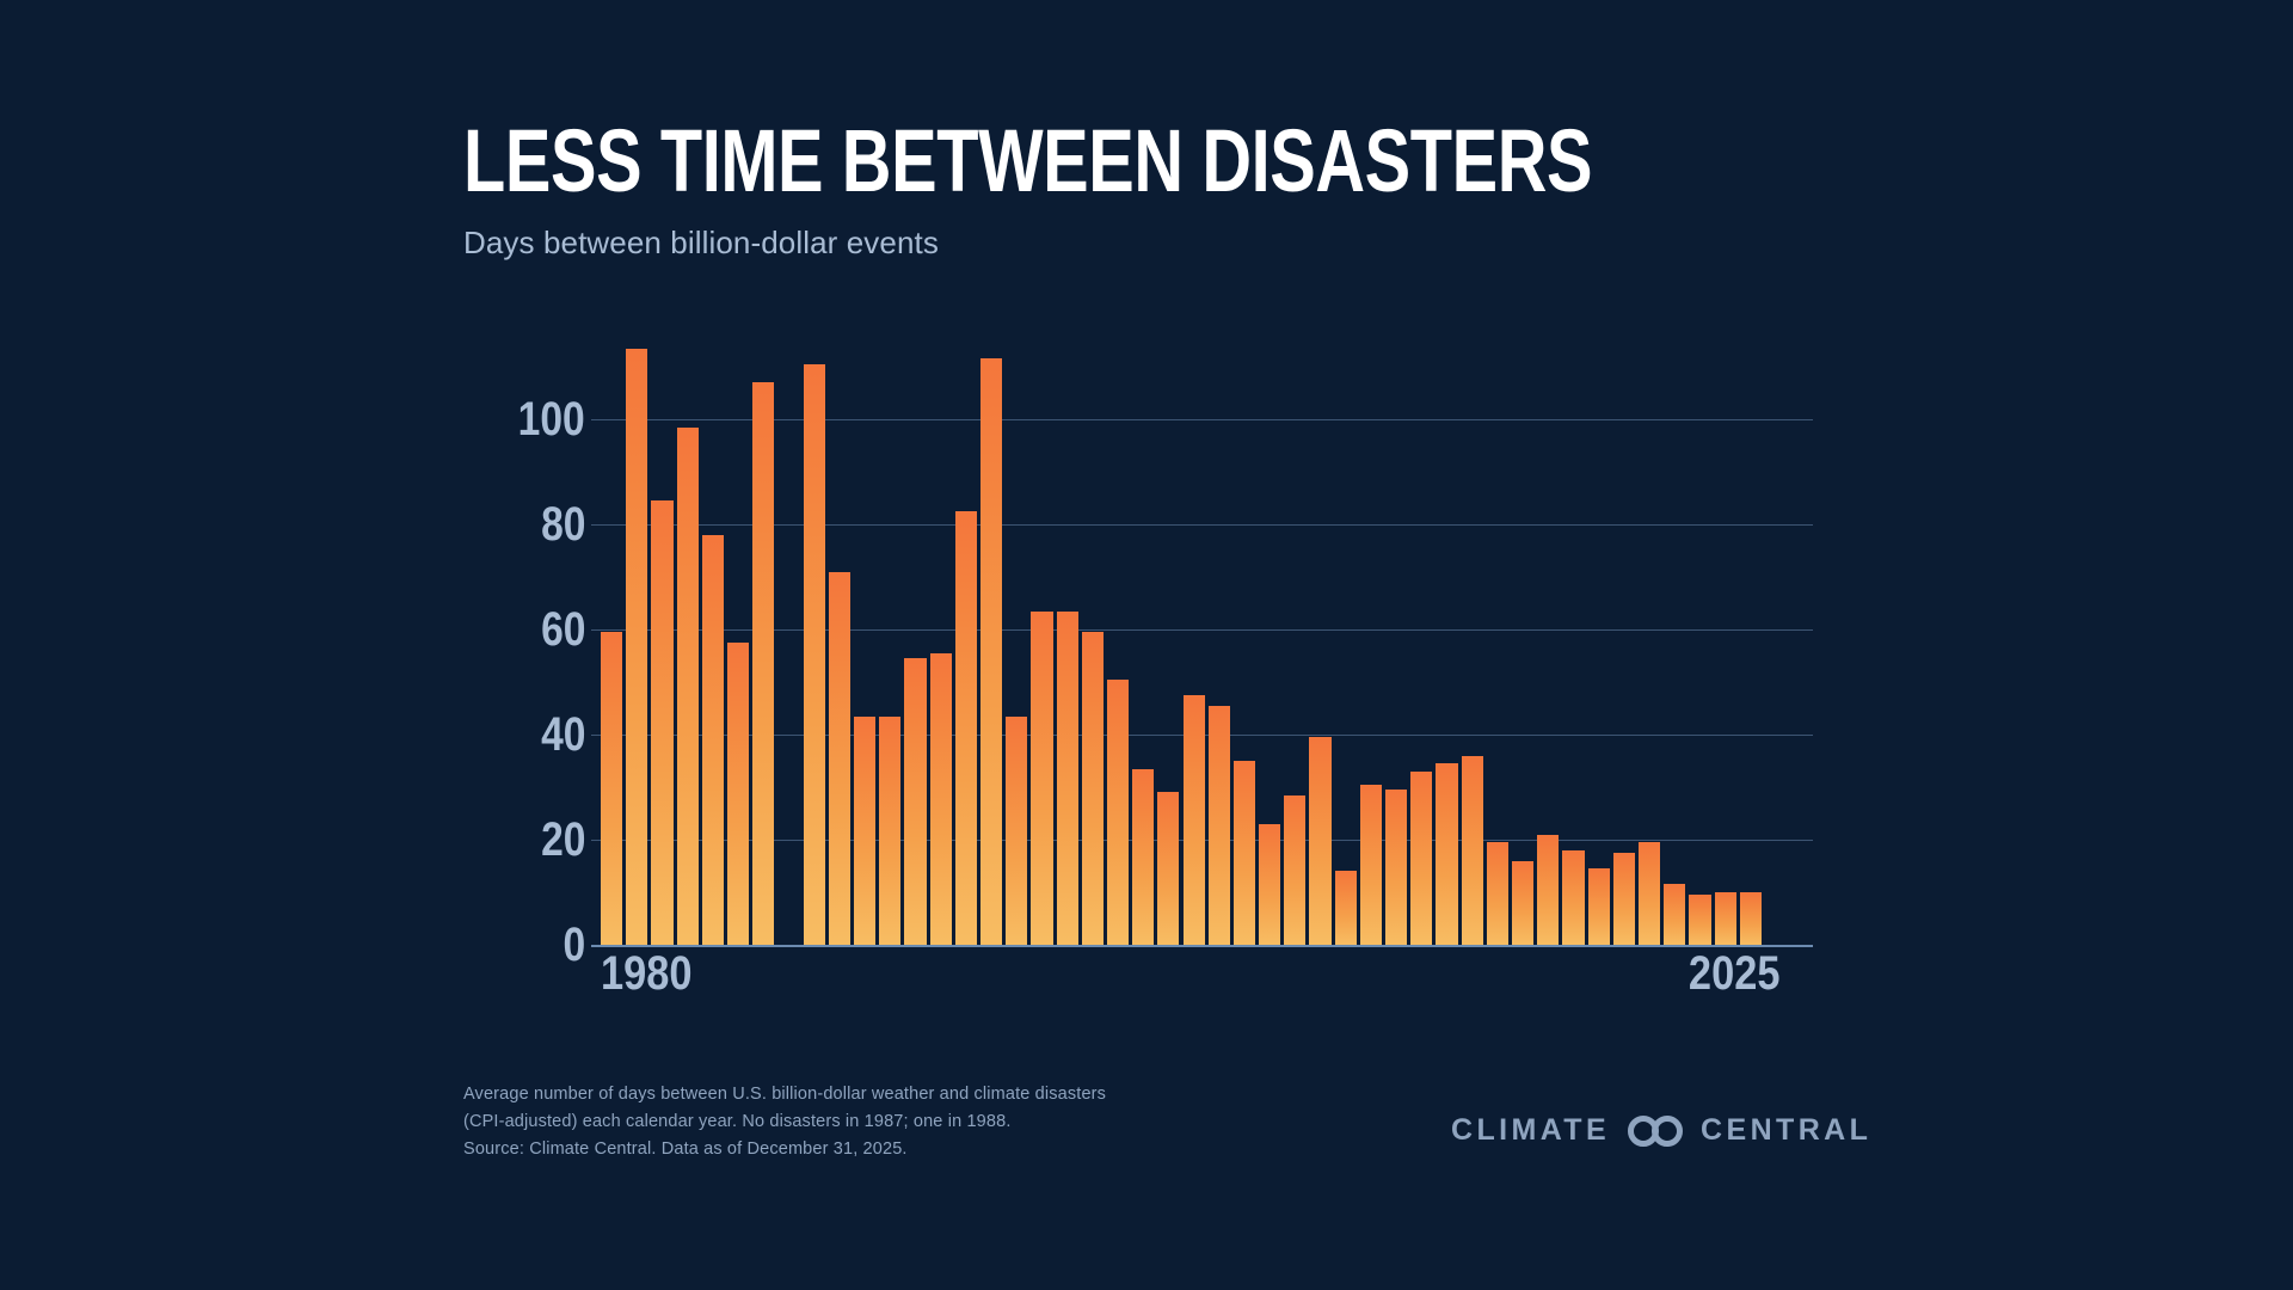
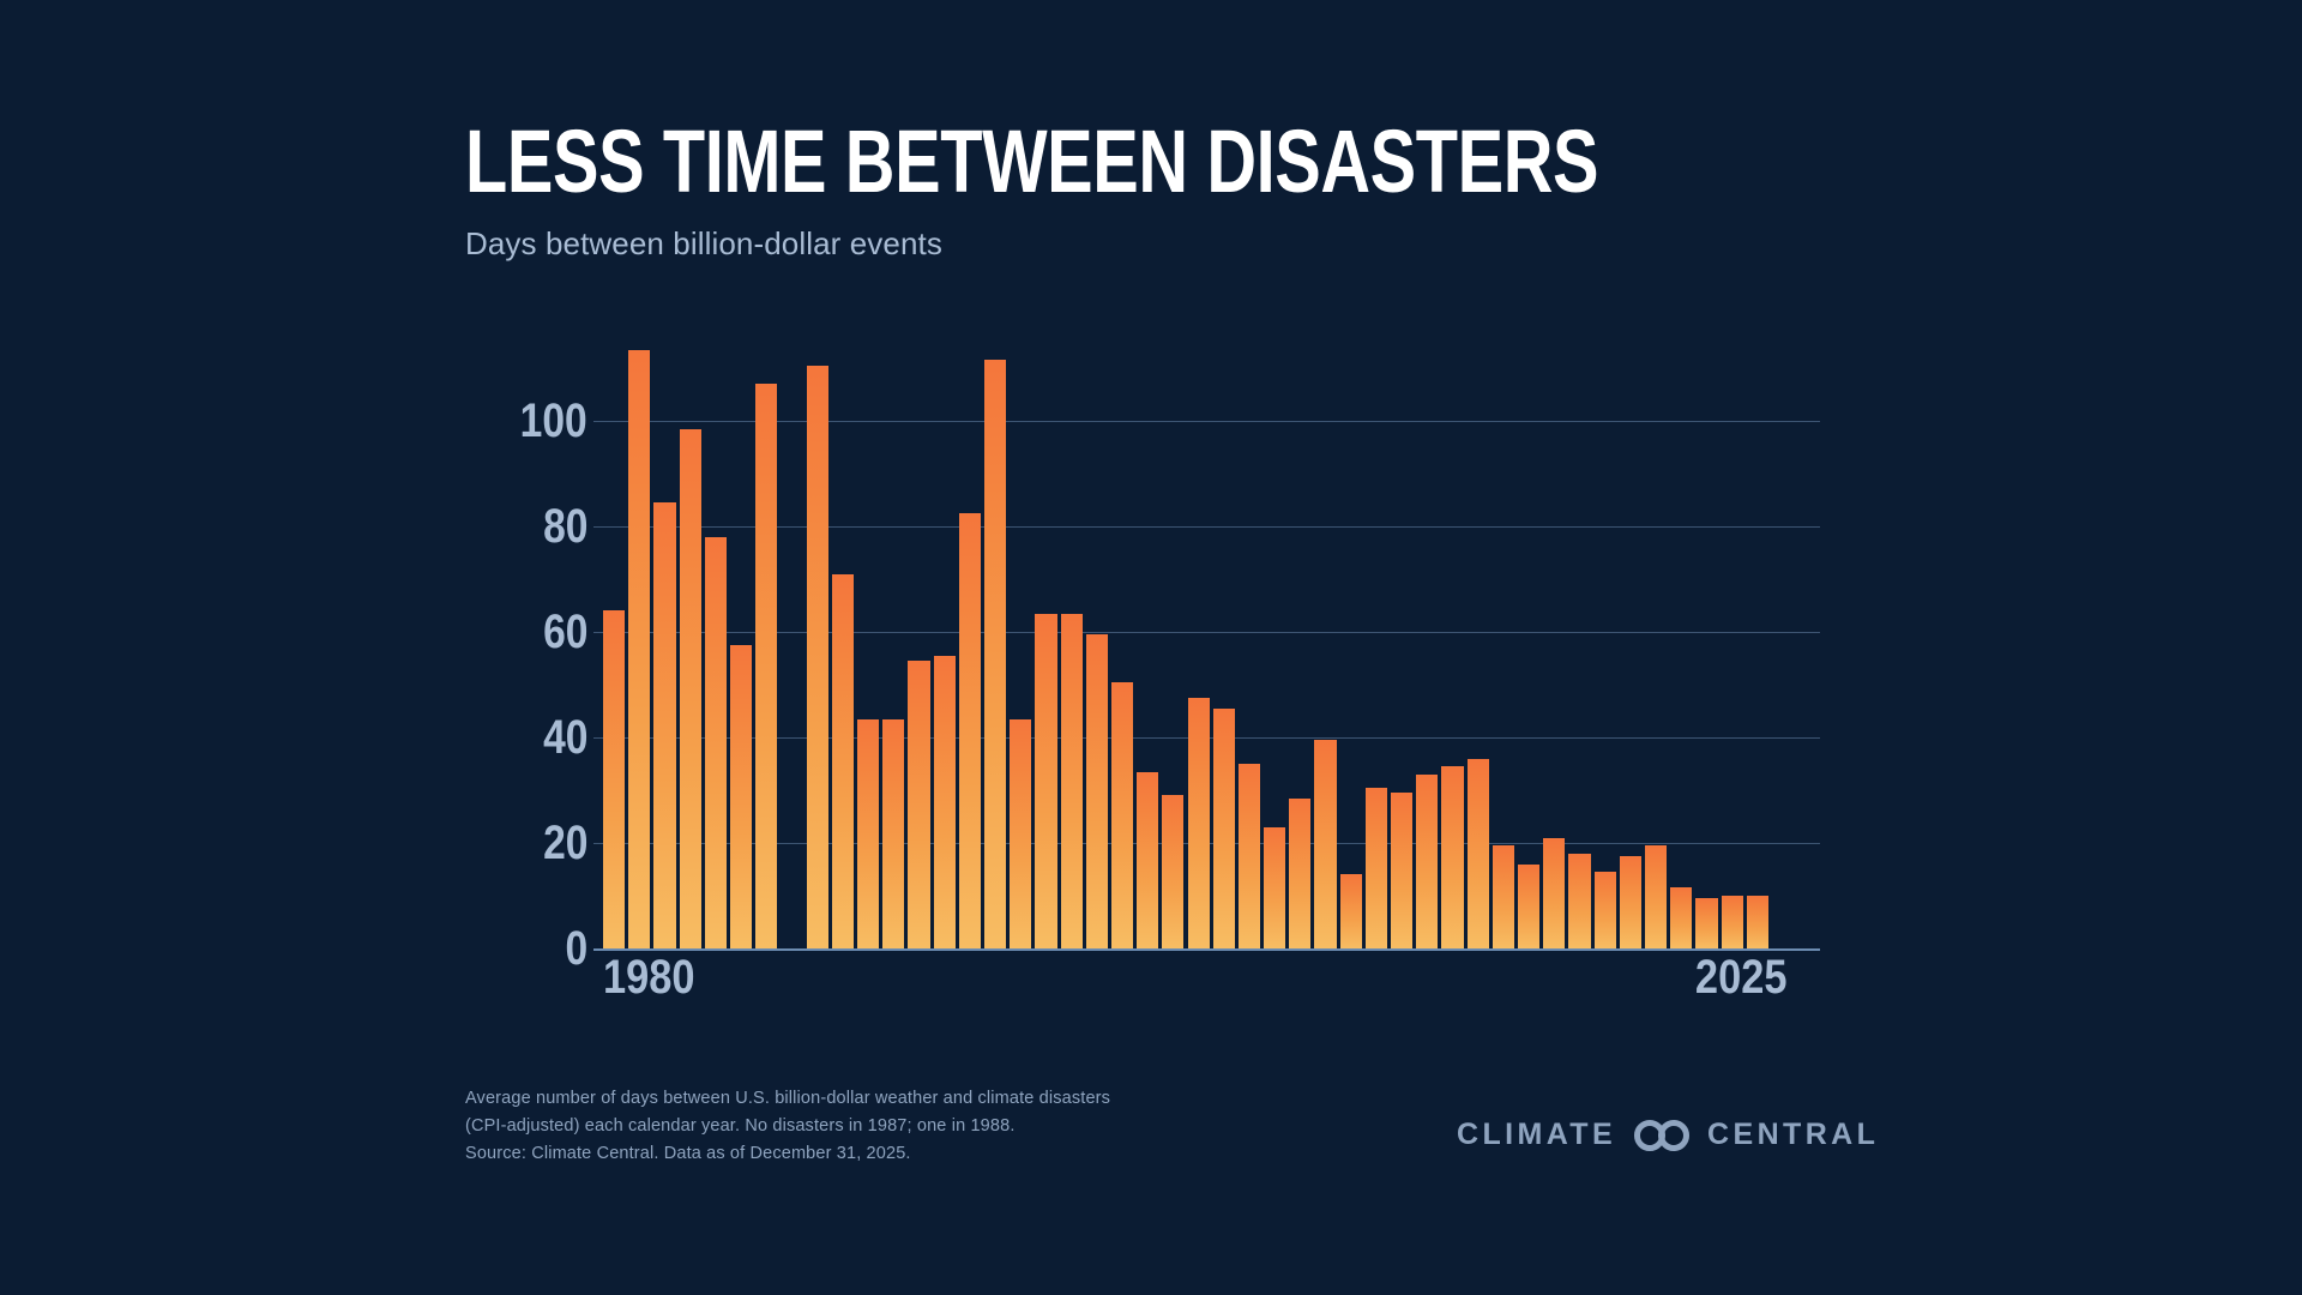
1980: 60 -> 64
